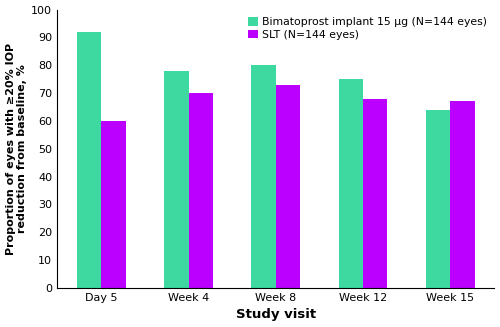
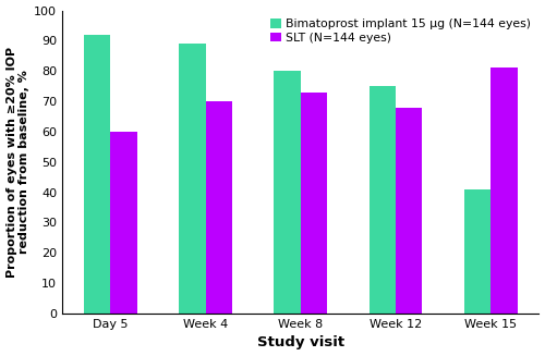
Bimatoprost implant 15 μg (N=144 eyes)/Week 4: 78 -> 89
Bimatoprost implant 15 μg (N=144 eyes)/Week 15: 64 -> 41
SLT (N=144 eyes)/Week 15: 67 -> 81
